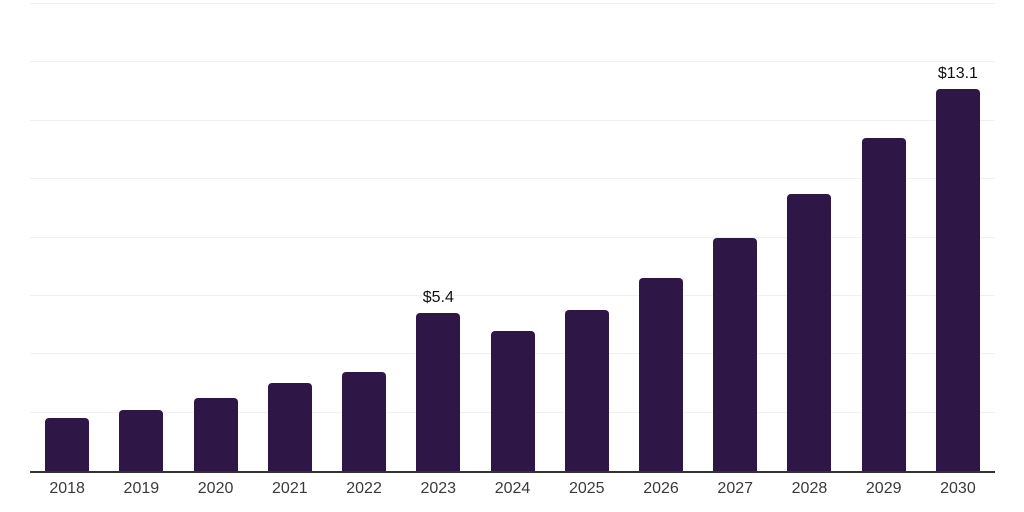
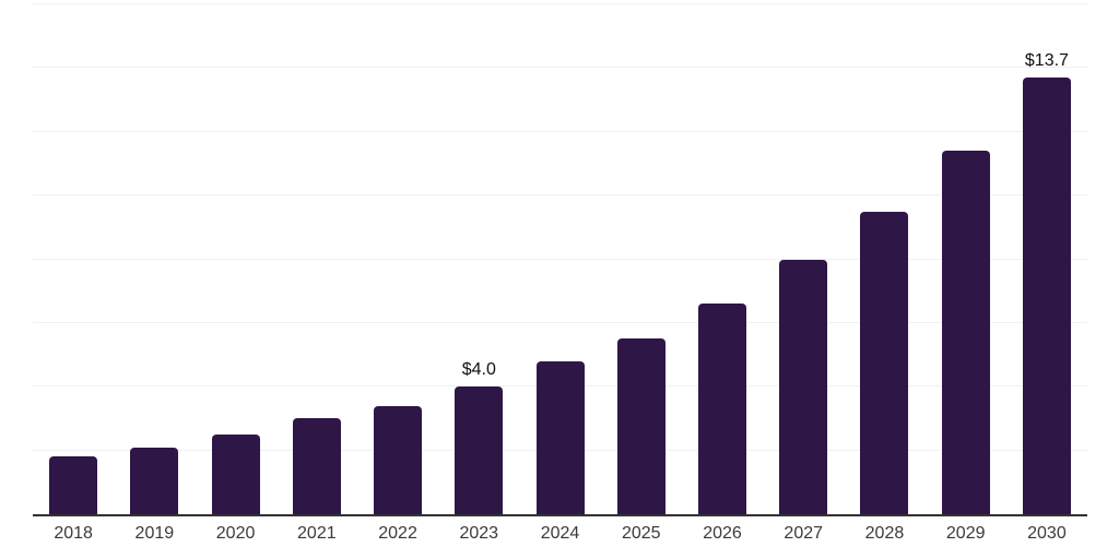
2023: $5.4 -> $4.0
2030: $13.1 -> $13.7
